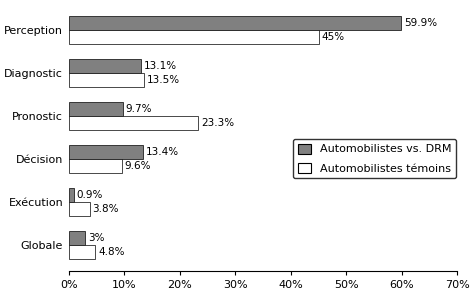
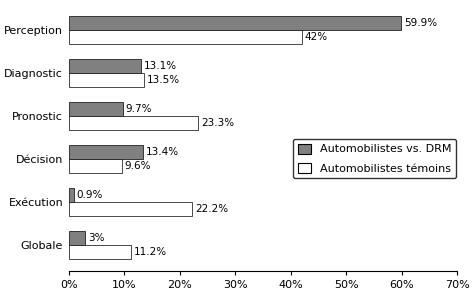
Automobilistes témoins/Perception: 45% -> 42%
Automobilistes témoins/Exécution: 3.8% -> 22.2%
Automobilistes témoins/Globale: 4.8% -> 11.2%
